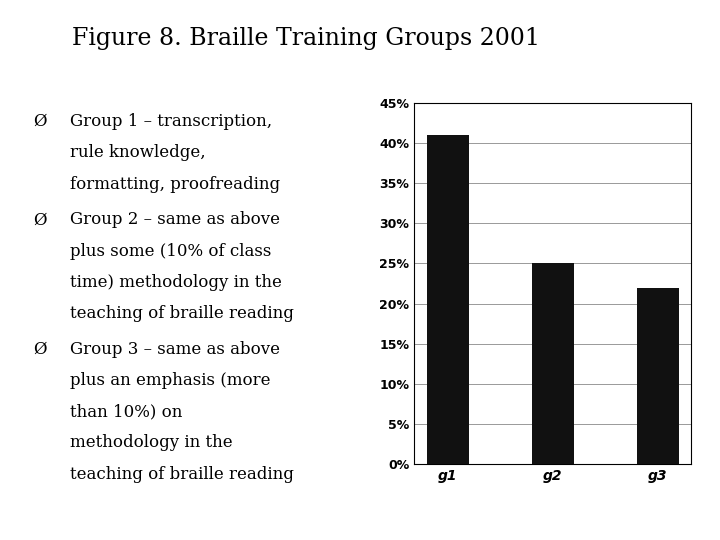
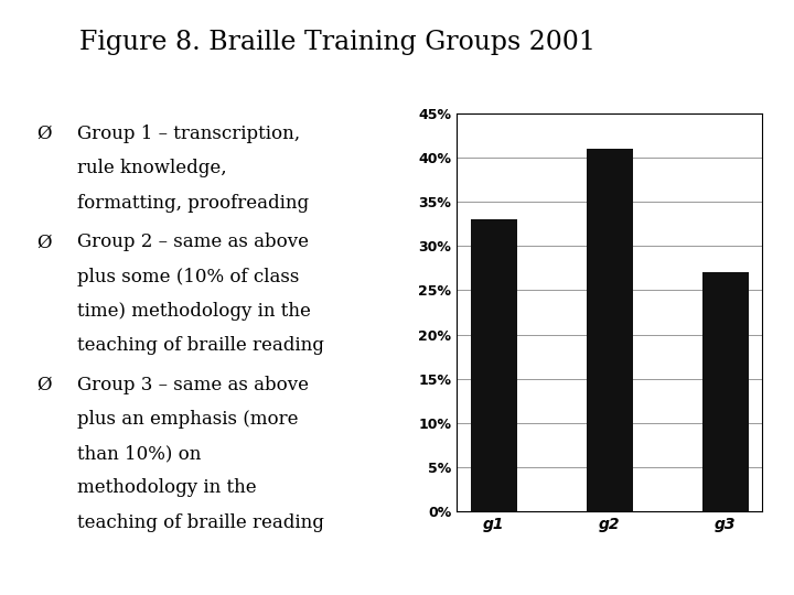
g1: 41% -> 33%
g2: 25% -> 41%
g3: 22% -> 27%
